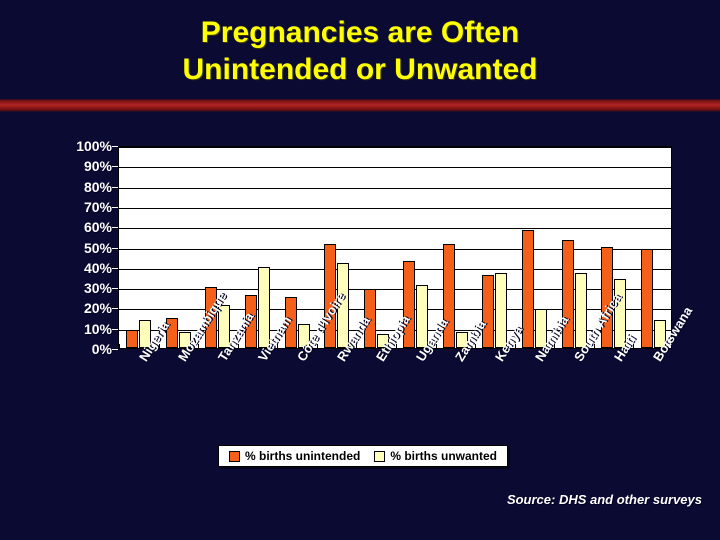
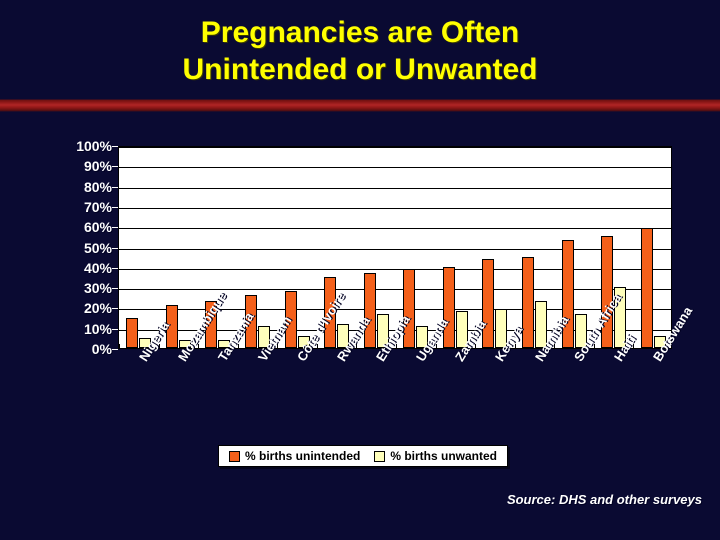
% births unintended/Nigeria: 9% -> 15%
% births unwanted/Nigeria: 14% -> 5%
% births unintended/Mozambique: 15% -> 21%
% births unwanted/Mozambique: 8% -> 4%
% births unintended/Tanzania: 30% -> 23%
% births unwanted/Tanzania: 21% -> 4%
% births unwanted/Vietnam: 40% -> 11%
% births unintended/Côte d'Ivoire: 25% -> 28%
% births unwanted/Côte d'Ivoire: 12% -> 6%
% births unintended/Rwanda: 51% -> 35%
% births unwanted/Rwanda: 42% -> 12%
% births unintended/Ethiopia: 29% -> 37%
% births unwanted/Ethiopia: 7% -> 17%
% births unintended/Uganda: 43% -> 39%
% births unwanted/Uganda: 31% -> 11%
% births unintended/Zambia: 51% -> 40%
% births unwanted/Zambia: 8% -> 18%
% births unintended/Kenya: 36% -> 44%
% births unwanted/Kenya: 37% -> 19%
% births unintended/Namibia: 58% -> 45%
% births unwanted/Namibia: 19% -> 23%
% births unwanted/South Africa: 37% -> 17%
% births unintended/Haiti: 50% -> 55%
% births unwanted/Haiti: 34% -> 30%
% births unintended/Botswana: 49% -> 59%
% births unwanted/Botswana: 14% -> 6%
